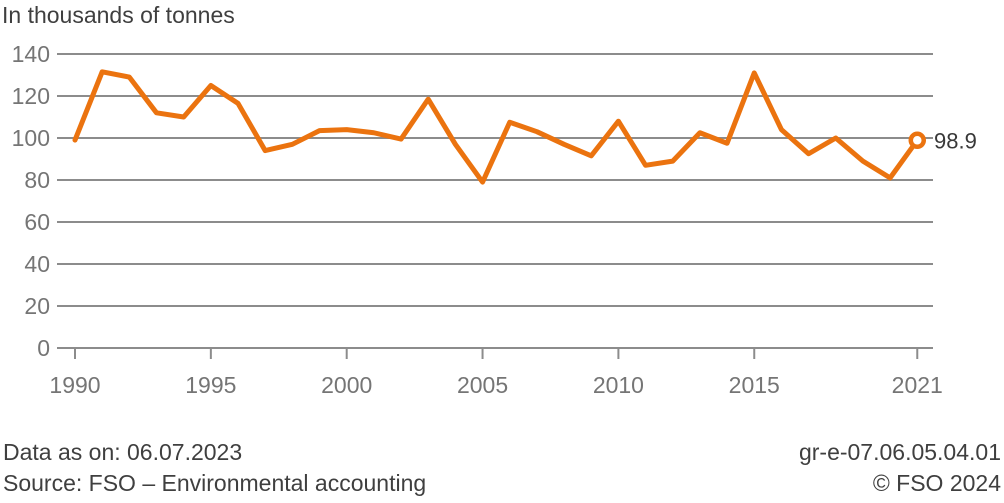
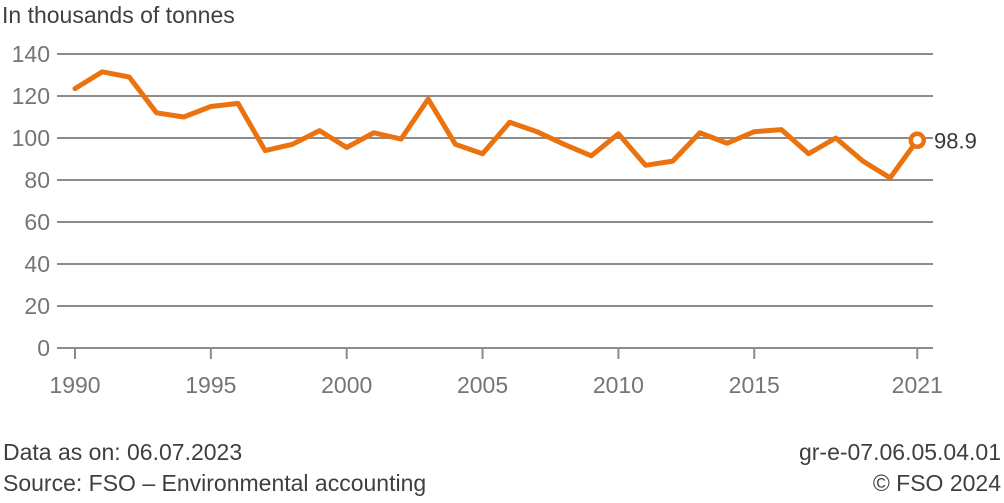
1990: 99 -> 124
1995: 125 -> 115
2000: 104 -> 96
2005: 79 -> 92
2010: 108 -> 102
2015: 131 -> 103
